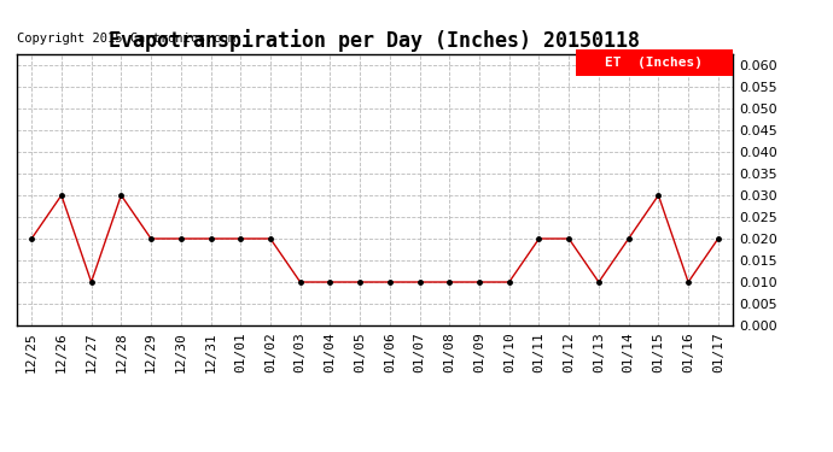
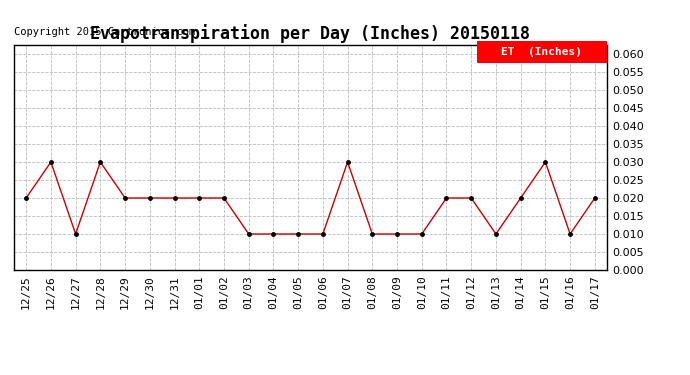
01/07: 0.01 -> 0.03
